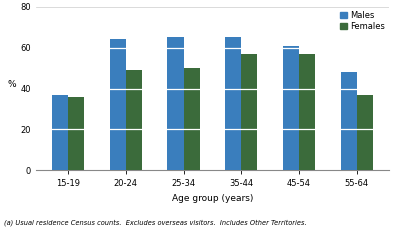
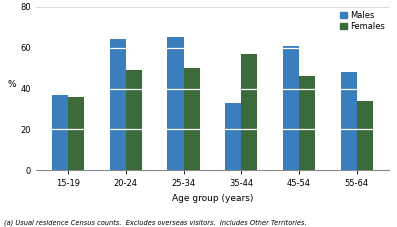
Males/35-44: 65 -> 33
Females/45-54: 57 -> 46
Females/55-64: 37 -> 34
